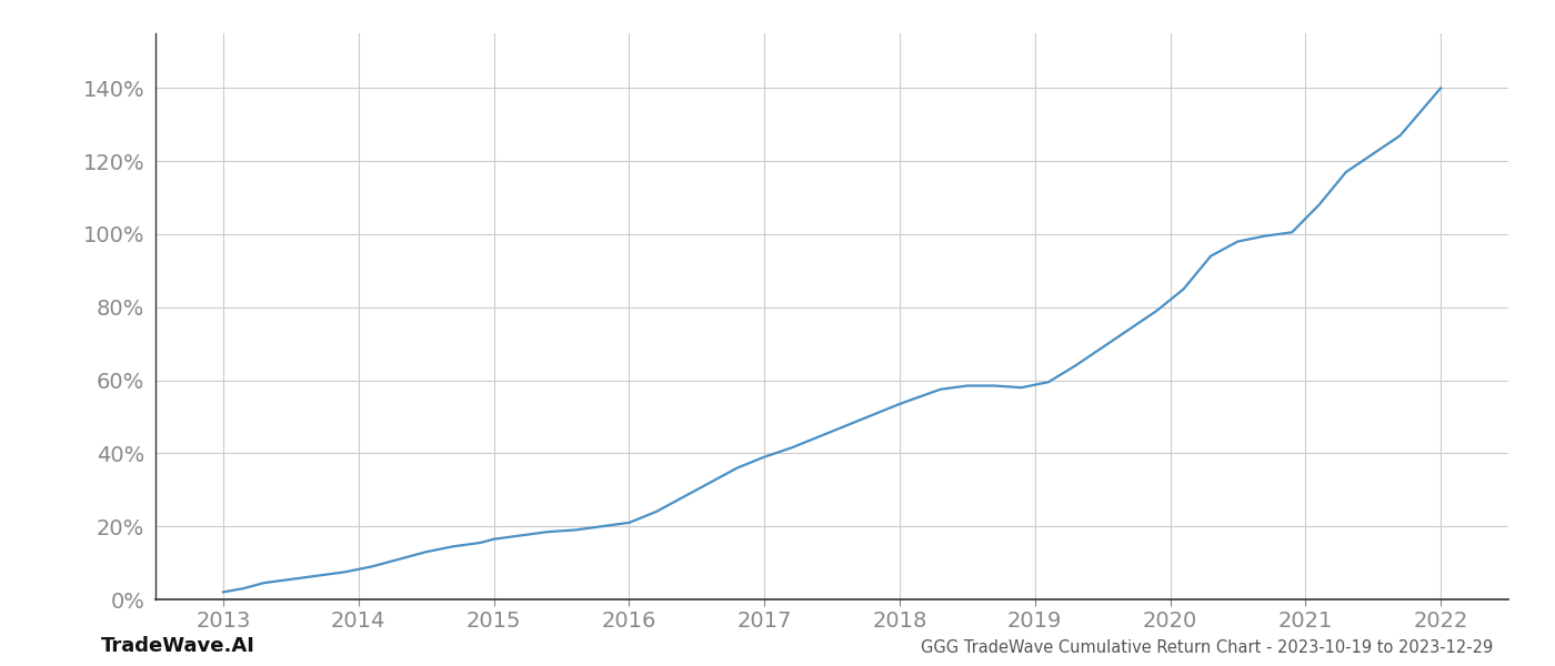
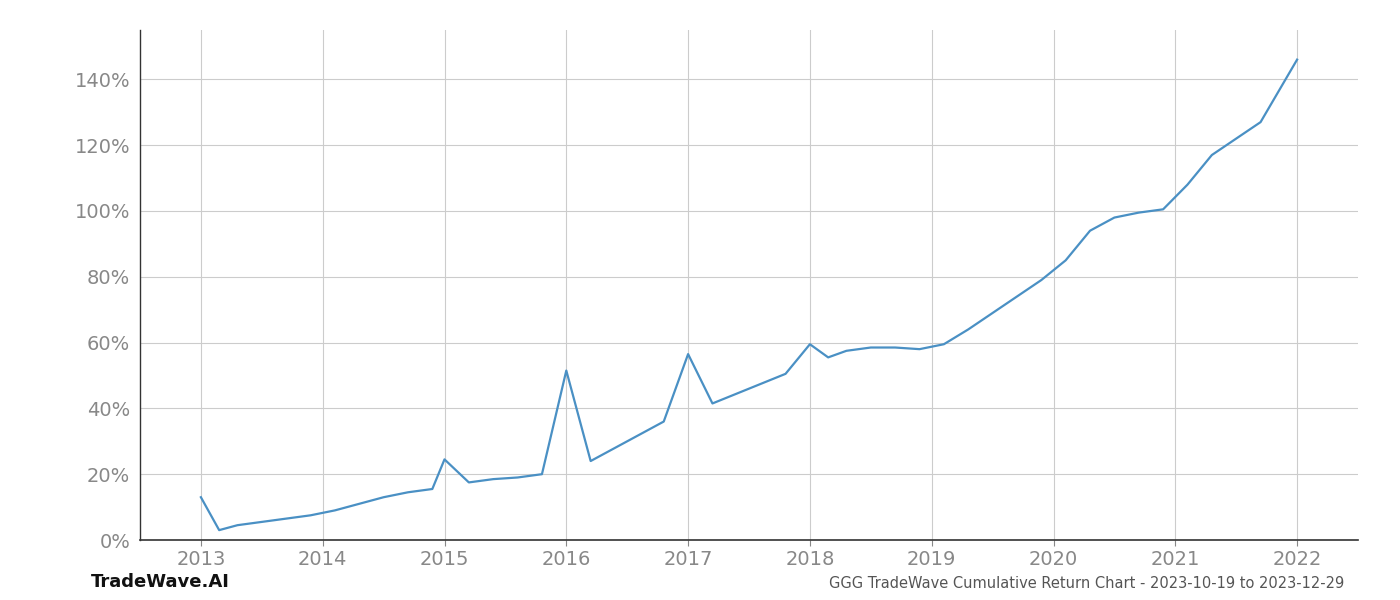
2013: 2.0% -> 13.0%
2015: 16.5% -> 24.5%
2016: 21.0% -> 51.5%
2017: 39.0% -> 56.5%
2018: 53.5% -> 59.5%
2022: 140.0% -> 146.0%
